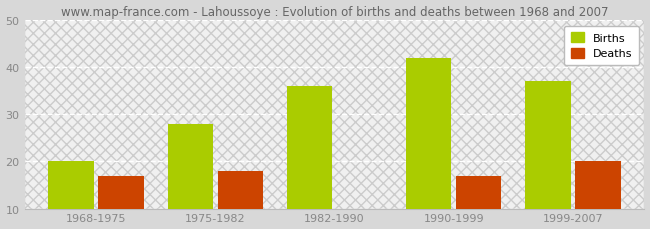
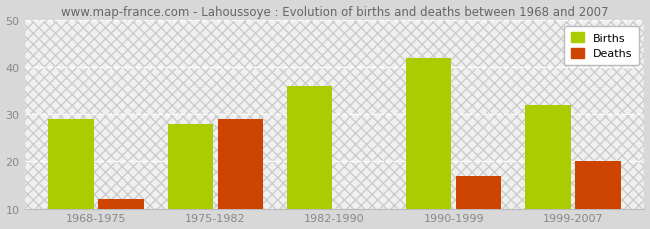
Births/1968-1975: 20 -> 29
Deaths/1968-1975: 17 -> 12
Deaths/1975-1982: 18 -> 29
Births/1999-2007: 37 -> 32
